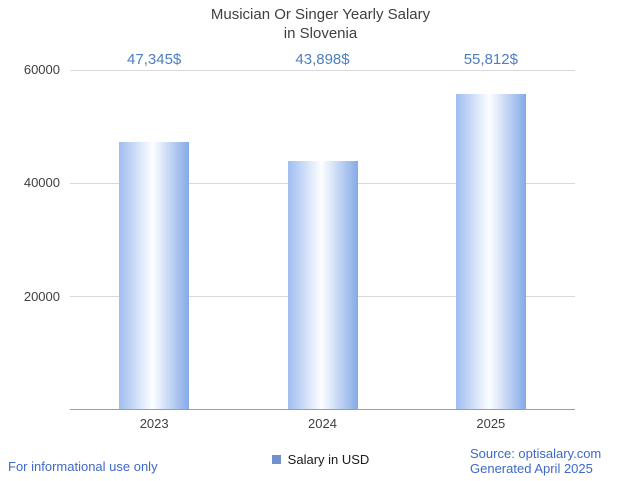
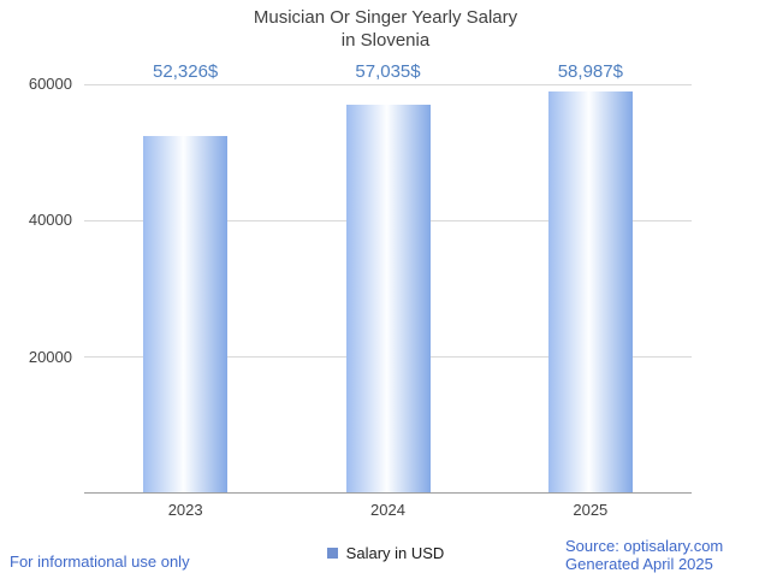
2023: 47,345 -> 52,326
2024: 43,898 -> 57,035
2025: 55,812 -> 58,987
